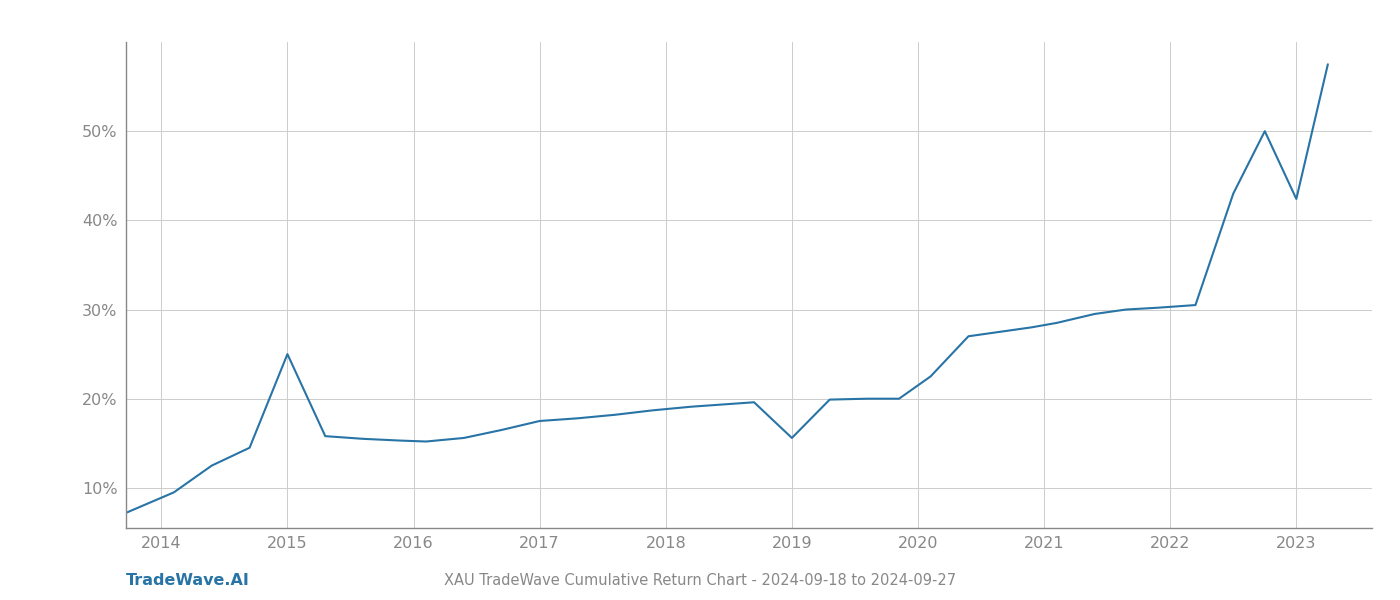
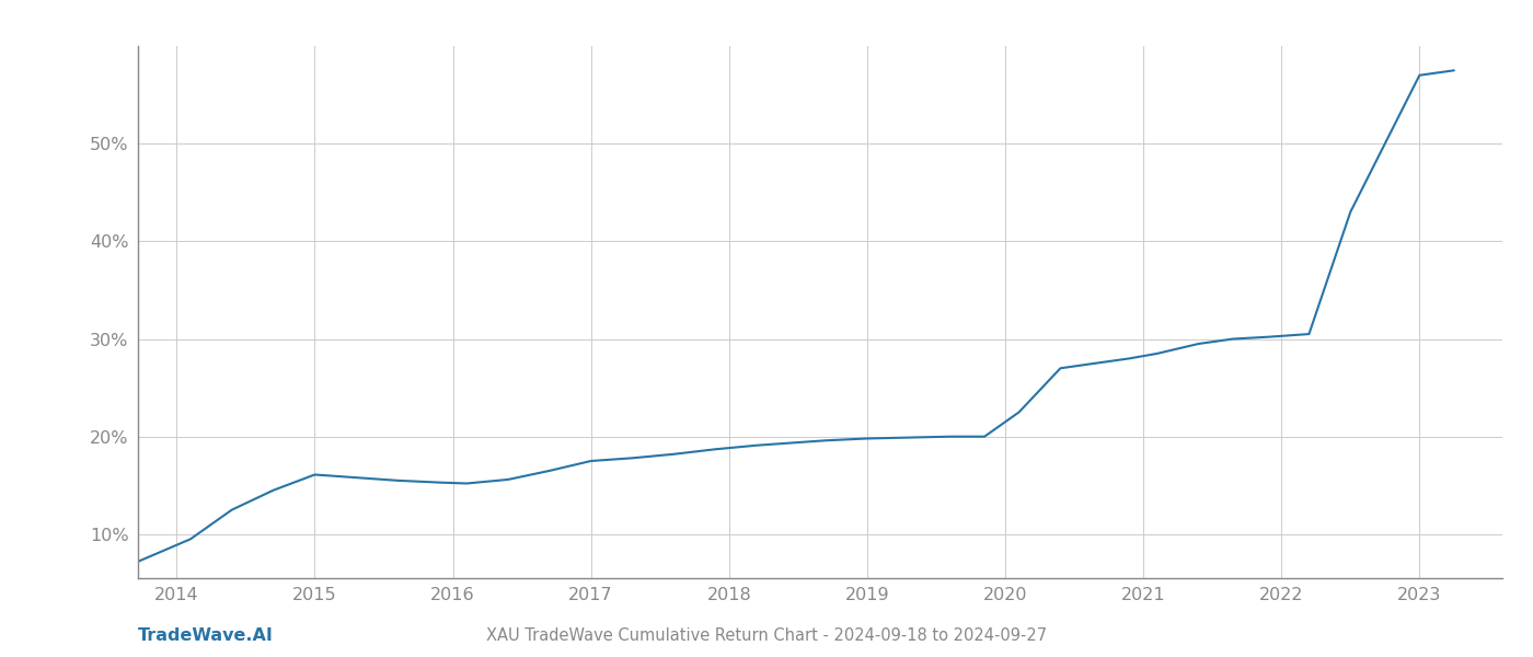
2015: 25.0% -> 16.1%
2019: 15.6% -> 19.8%
2023: 42.4% -> 57.0%
